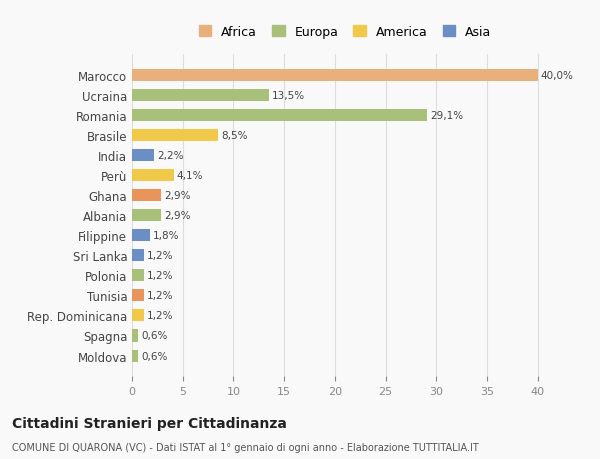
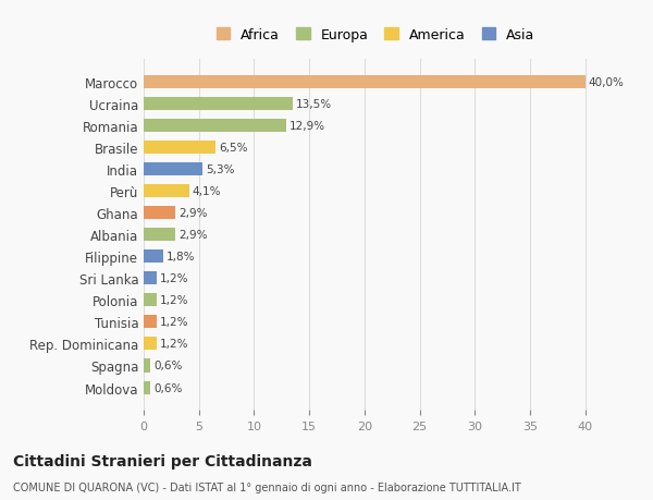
Romania: 29,1% -> 12,9%
Brasile: 8,5% -> 6,5%
India: 2,2% -> 5,3%
